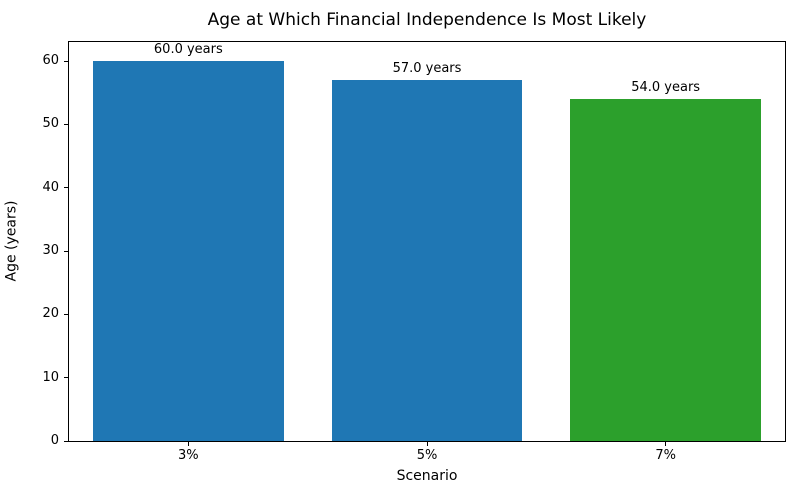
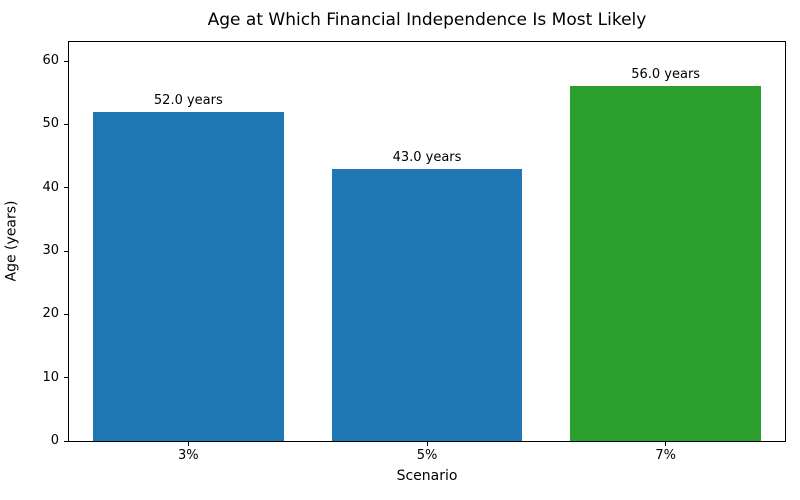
3%: 60.0 -> 52.0
5%: 57.0 -> 43.0
7%: 54.0 -> 56.0
